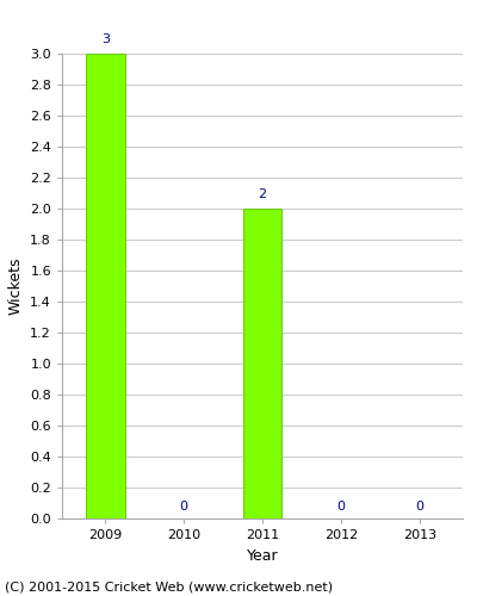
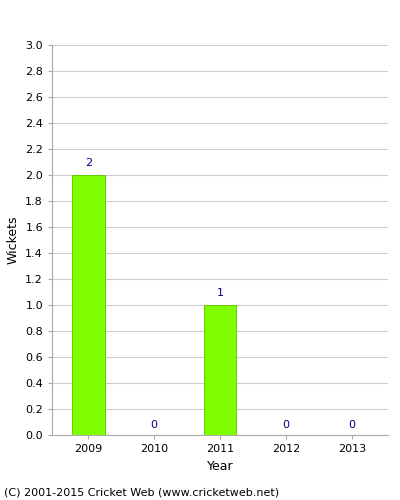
2009: 3 -> 2
2011: 2 -> 1
